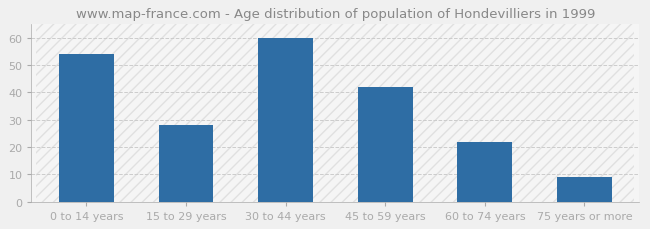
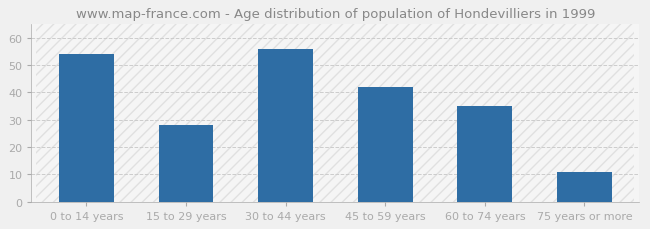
30 to 44 years: 60 -> 56
60 to 74 years: 22 -> 35
75 years or more: 9 -> 11
